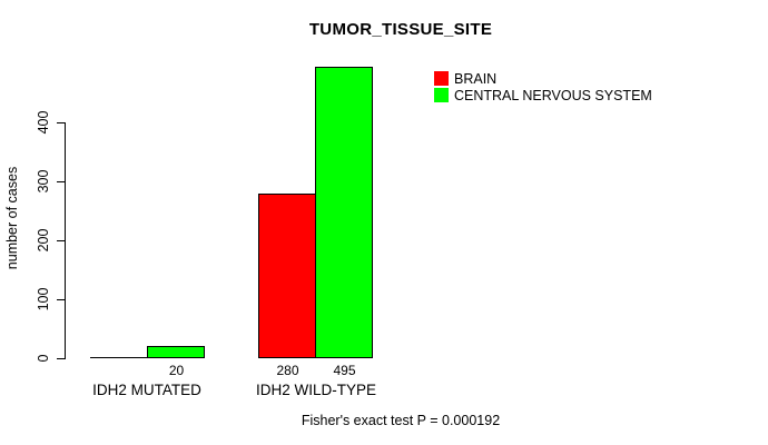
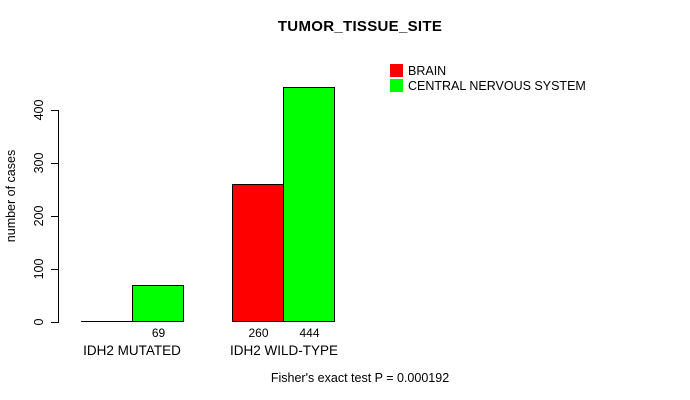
CENTRAL NERVOUS SYSTEM/IDH2 MUTATED: 20 -> 69
BRAIN/IDH2 WILD-TYPE: 280 -> 260
CENTRAL NERVOUS SYSTEM/IDH2 WILD-TYPE: 495 -> 444
